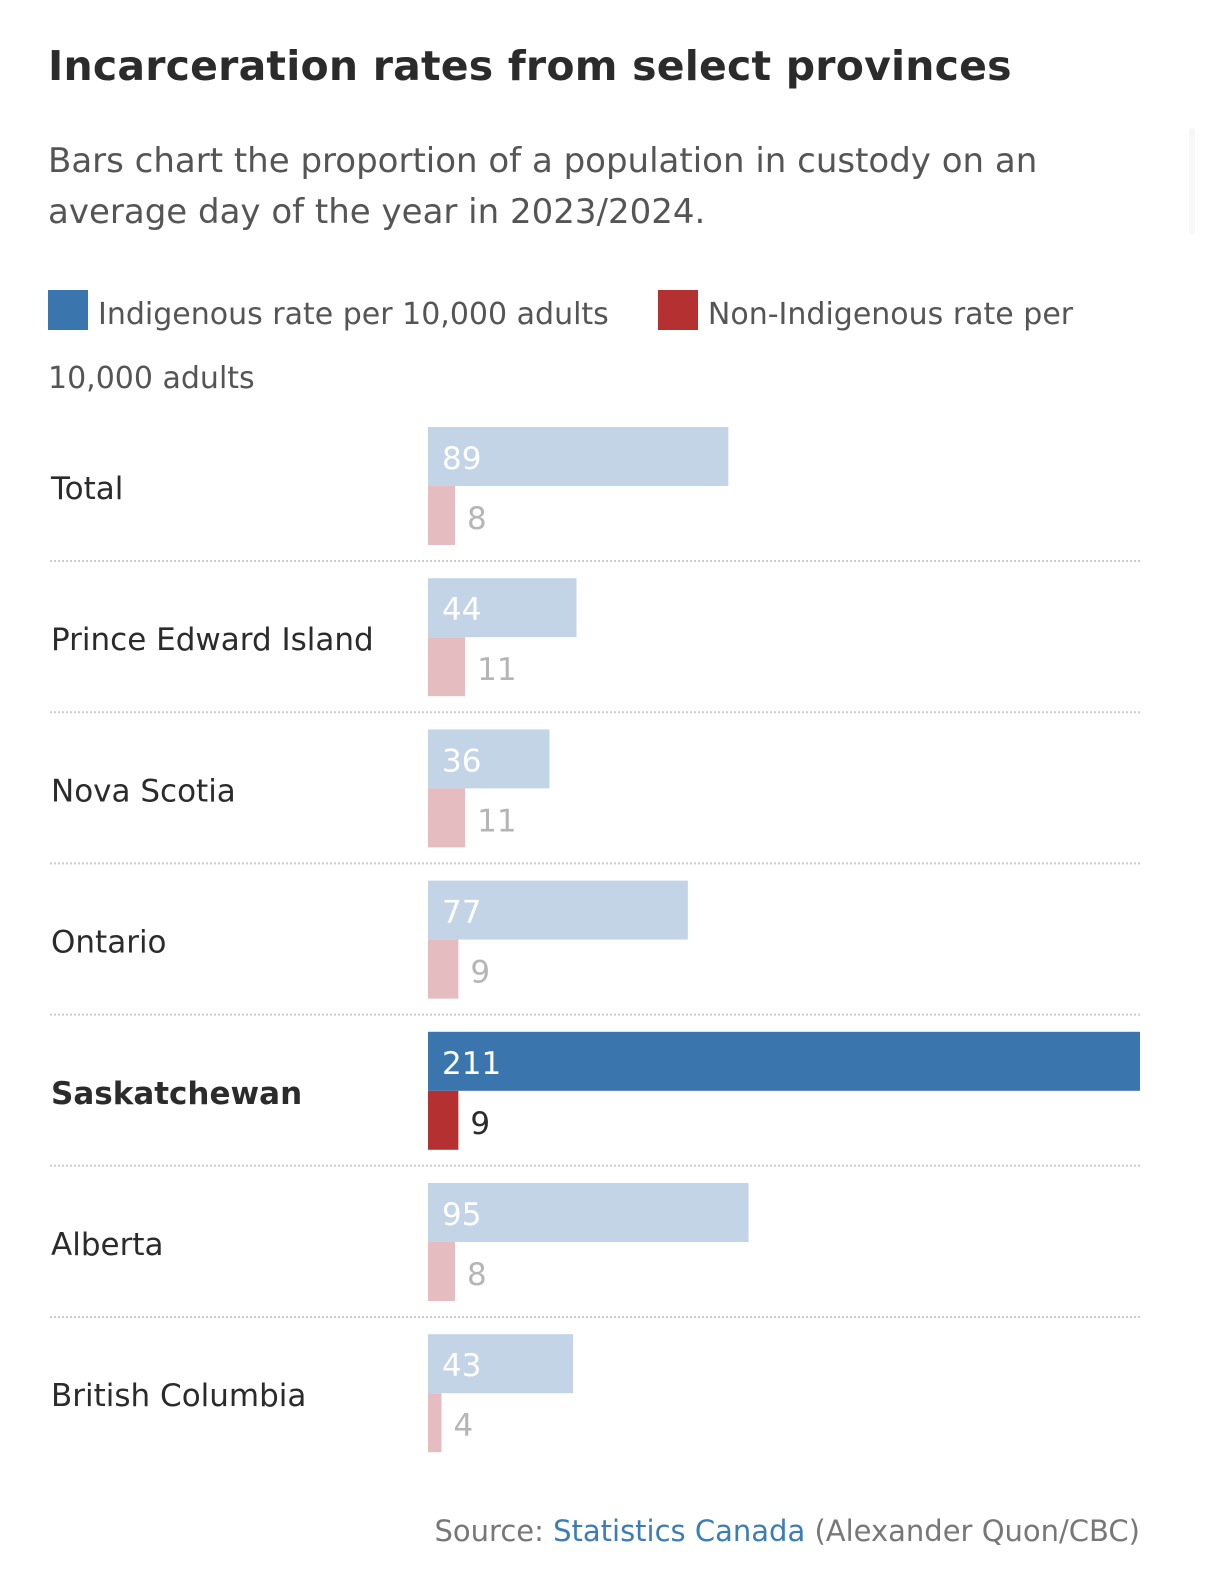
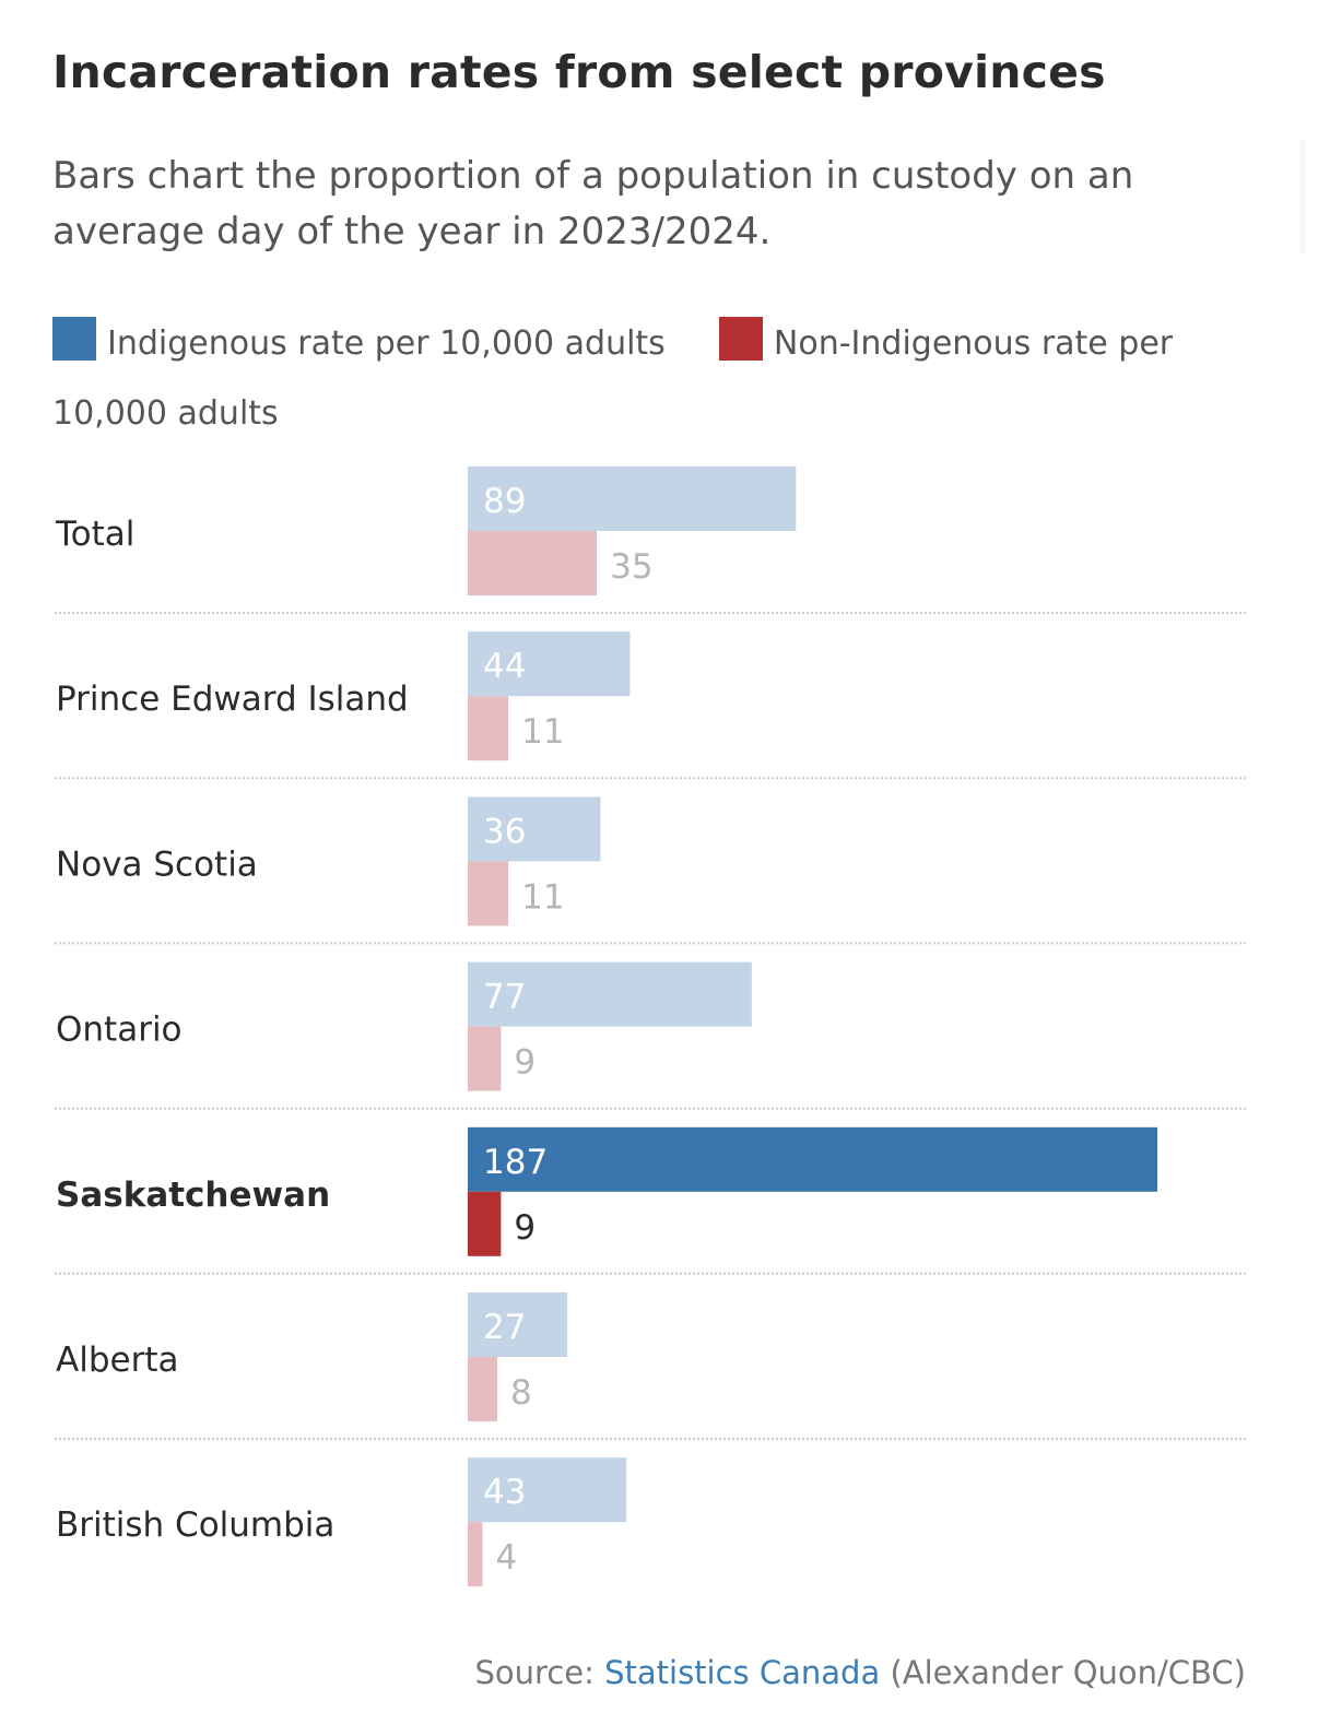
Non-Indigenous rate per 10,000 adults/Total: 8 -> 35
Indigenous rate per 10,000 adults/Saskatchewan: 211 -> 187
Indigenous rate per 10,000 adults/Alberta: 95 -> 27
